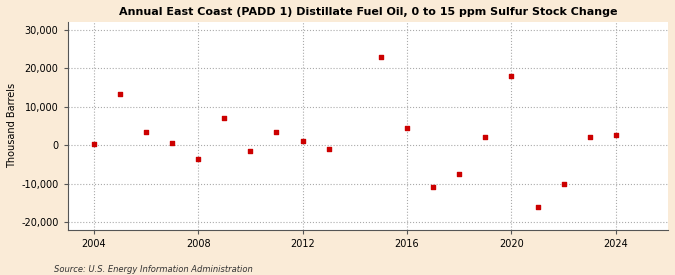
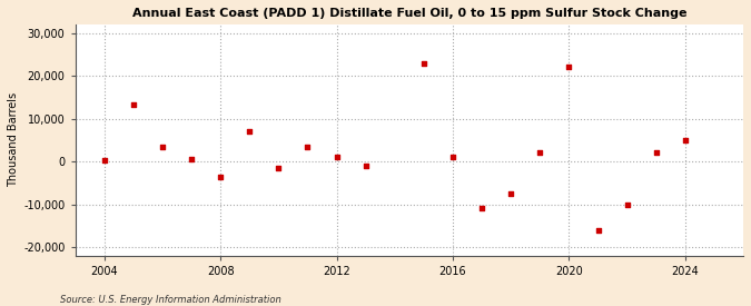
2016: 4,500 -> 1,000
2020: 18,000 -> 22,000
2024: 2,500 -> 5,000
